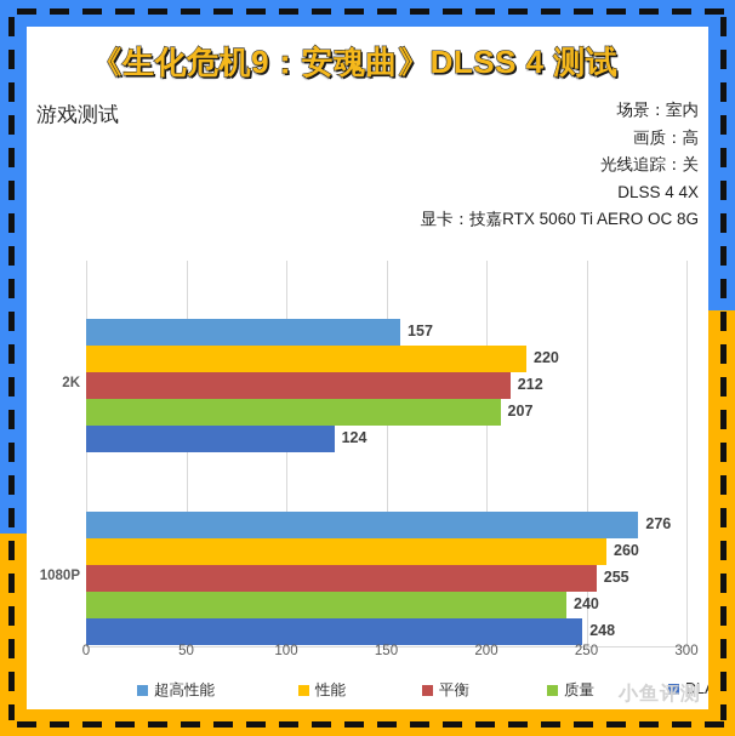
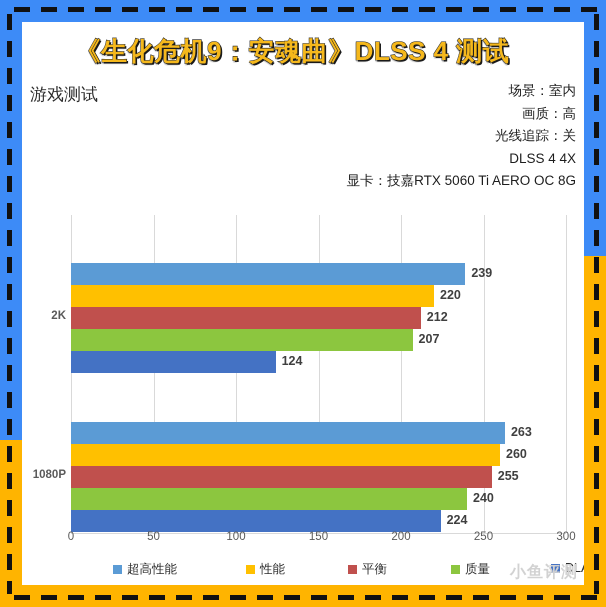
超高性能/2K: 157 -> 239
超高性能/1080P: 276 -> 263
DLAA/1080P: 248 -> 224
